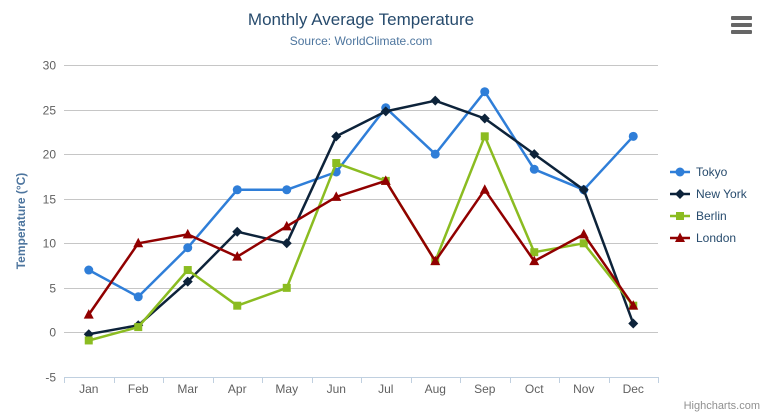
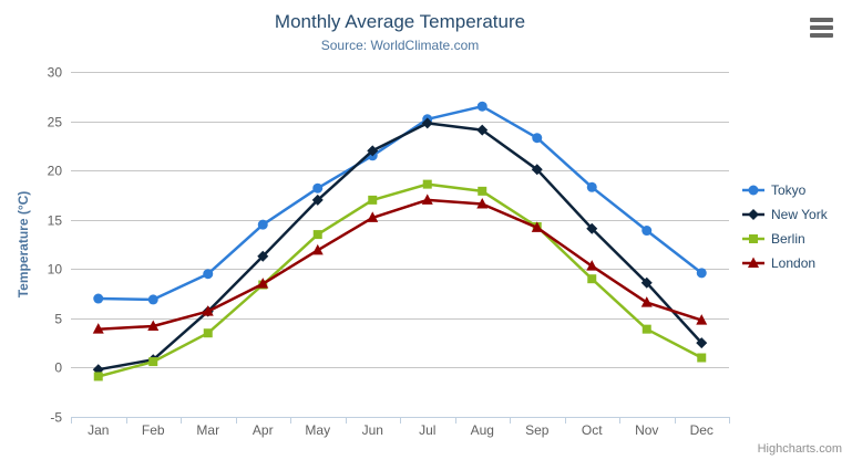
London/Jan: 2 -> 4
Tokyo/Feb: 4 -> 7
London/Feb: 10 -> 4
Berlin/Mar: 7 -> 4
London/Mar: 11 -> 6
Tokyo/Apr: 16 -> 14
Berlin/Apr: 3 -> 8
Tokyo/May: 16 -> 18
New York/May: 10 -> 17
Berlin/May: 5 -> 14
Tokyo/Jun: 18 -> 22
Berlin/Jun: 19 -> 17
Berlin/Jul: 17 -> 19
Tokyo/Aug: 20 -> 26
New York/Aug: 26 -> 24
Berlin/Aug: 8 -> 18
London/Aug: 8 -> 17
Tokyo/Sep: 27 -> 23
New York/Sep: 24 -> 20
Berlin/Sep: 22 -> 14
London/Sep: 16 -> 14
New York/Oct: 20 -> 14
London/Oct: 8 -> 10
Tokyo/Nov: 16 -> 14
New York/Nov: 16 -> 9
Berlin/Nov: 10 -> 4
London/Nov: 11 -> 7
Tokyo/Dec: 22 -> 10
New York/Dec: 1 -> 2
Berlin/Dec: 3 -> 1
London/Dec: 3 -> 5
